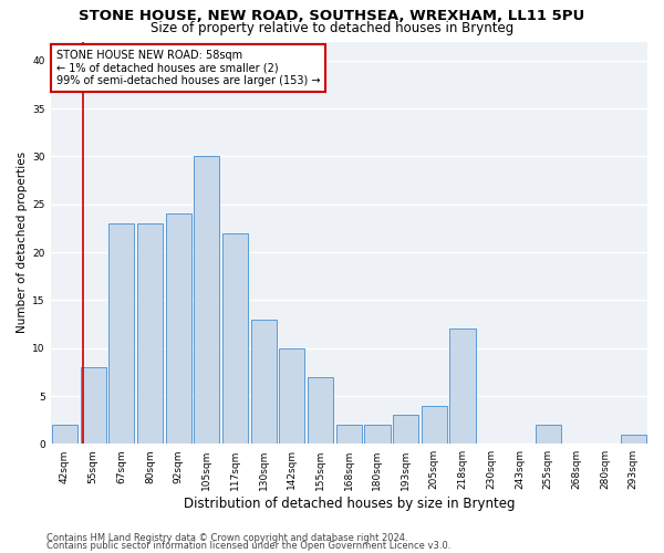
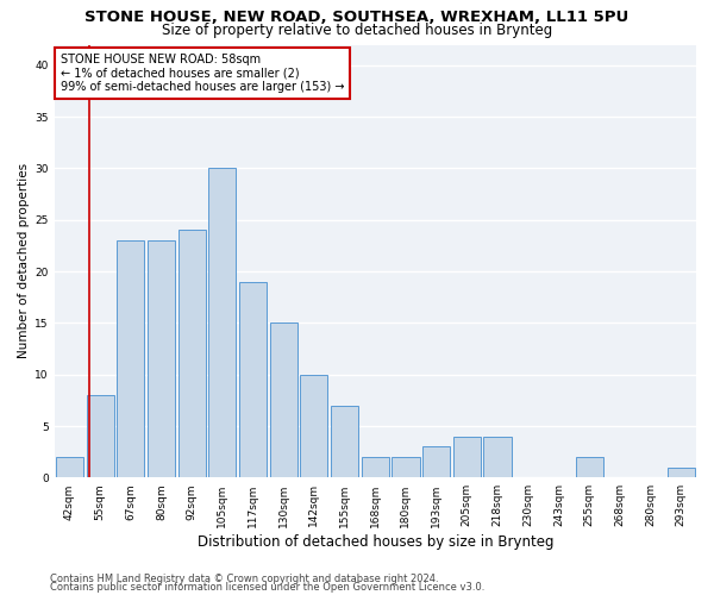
117sqm: 22 -> 19
130sqm: 13 -> 15
218sqm: 12 -> 4
